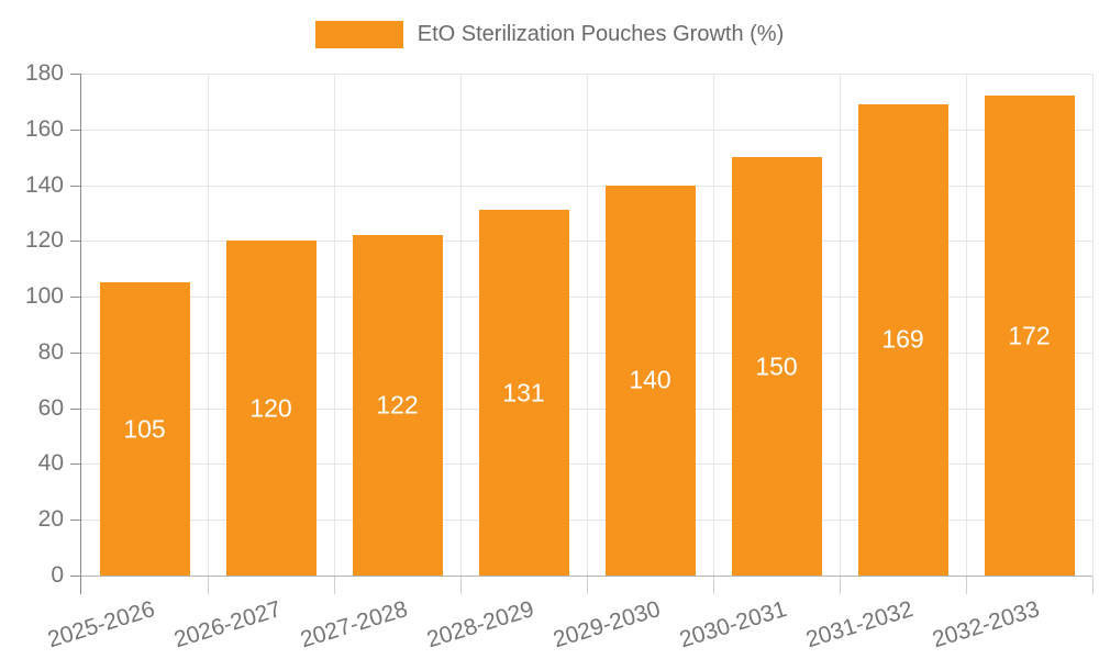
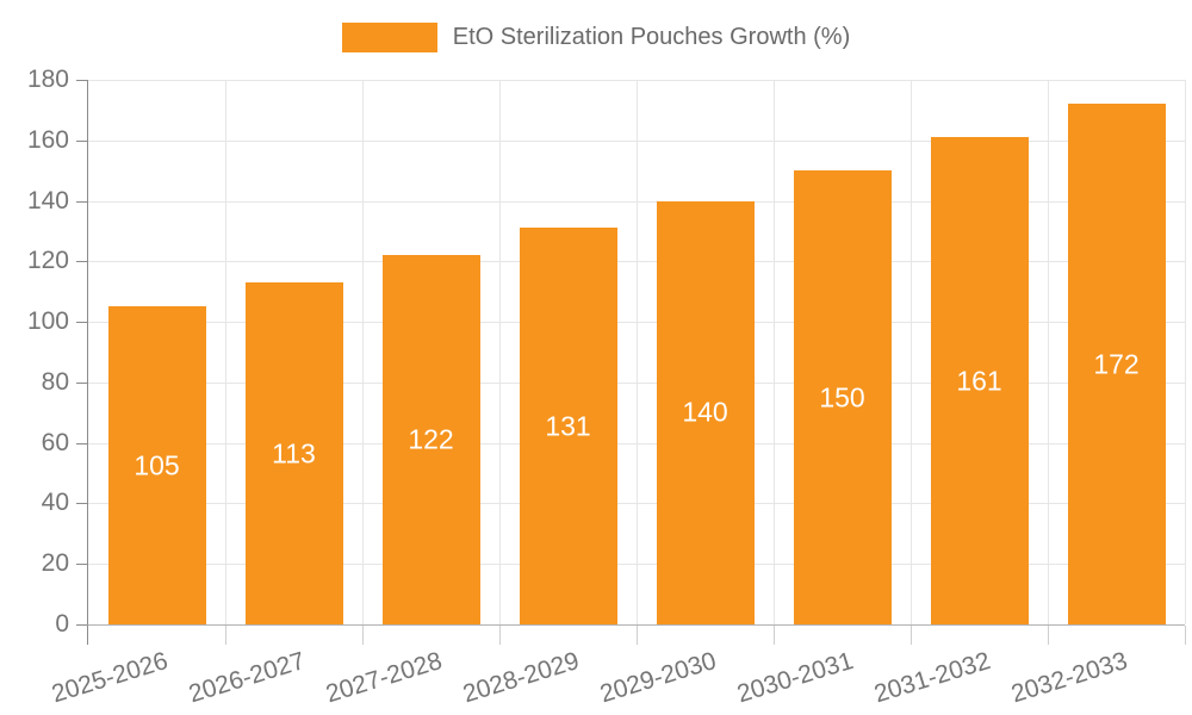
2026-2027: 120 -> 113
2031-2032: 169 -> 161
